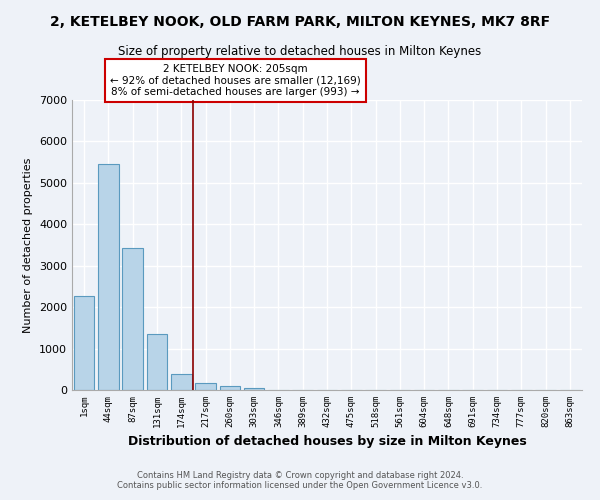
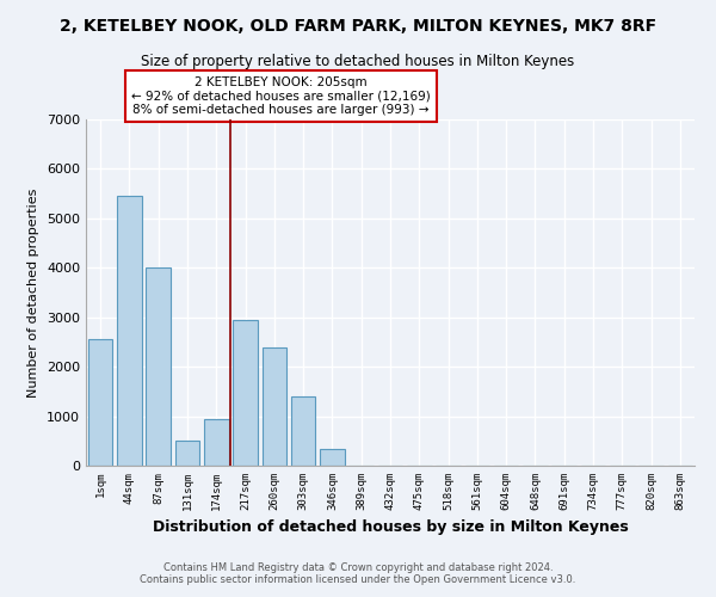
1sqm: 2260 -> 2550
87sqm: 3420 -> 4000
131sqm: 1340 -> 500
174sqm: 390 -> 950
217sqm: 170 -> 2950
260sqm: 100 -> 2400
303sqm: 50 -> 1400
346sqm: 10 -> 350
